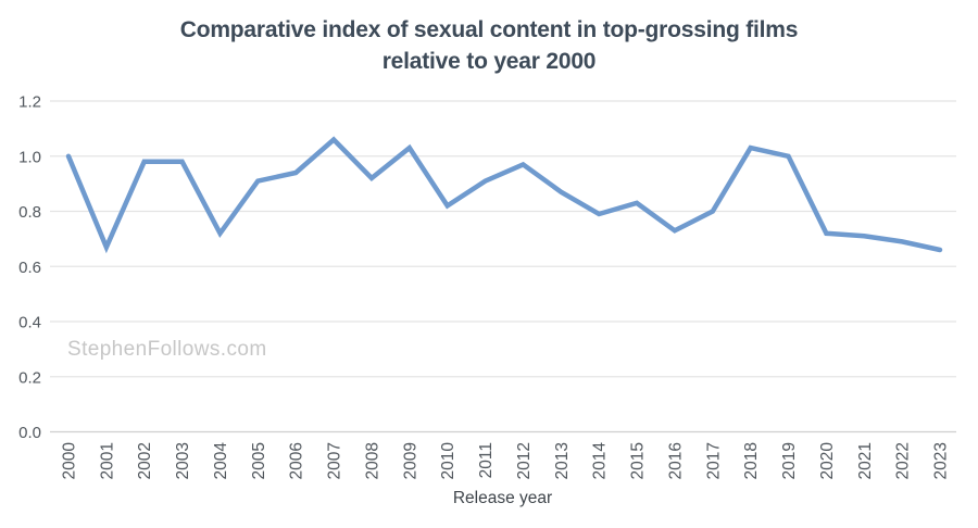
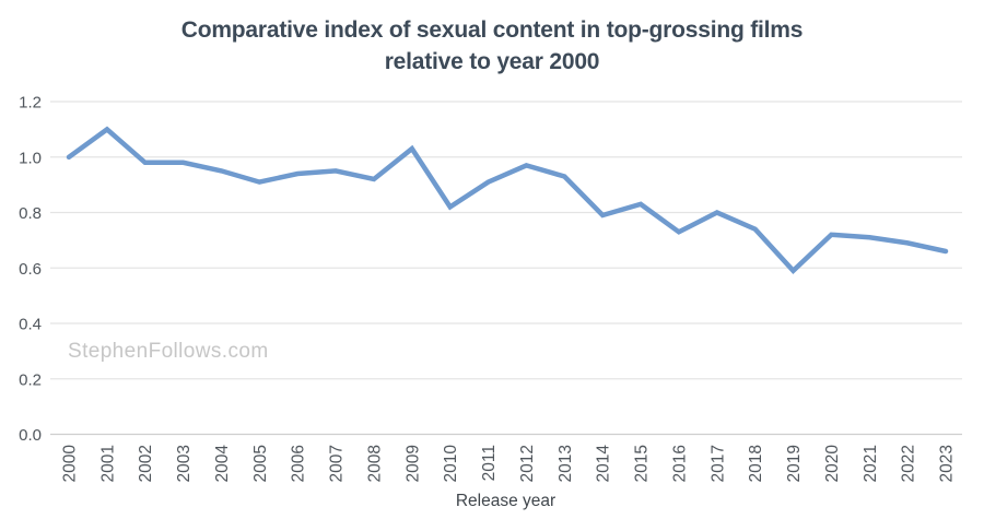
2001: 0.67 -> 1.10
2004: 0.72 -> 0.95
2007: 1.06 -> 0.95
2013: 0.87 -> 0.93
2018: 1.03 -> 0.74
2019: 1.00 -> 0.59
